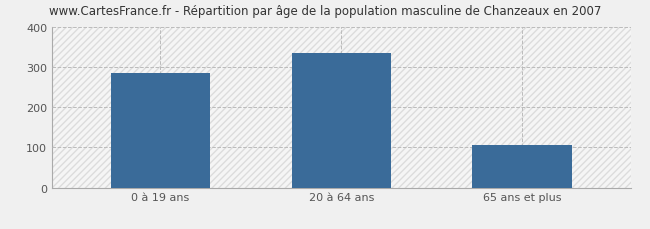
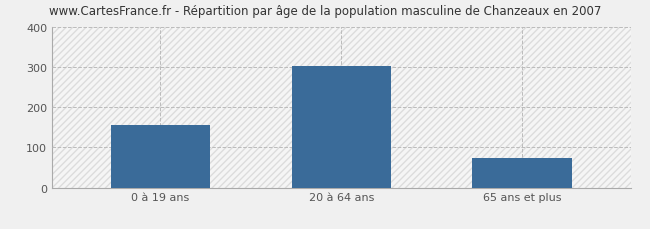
0 à 19 ans: 285 -> 155
20 à 64 ans: 335 -> 303
65 ans et plus: 105 -> 73
